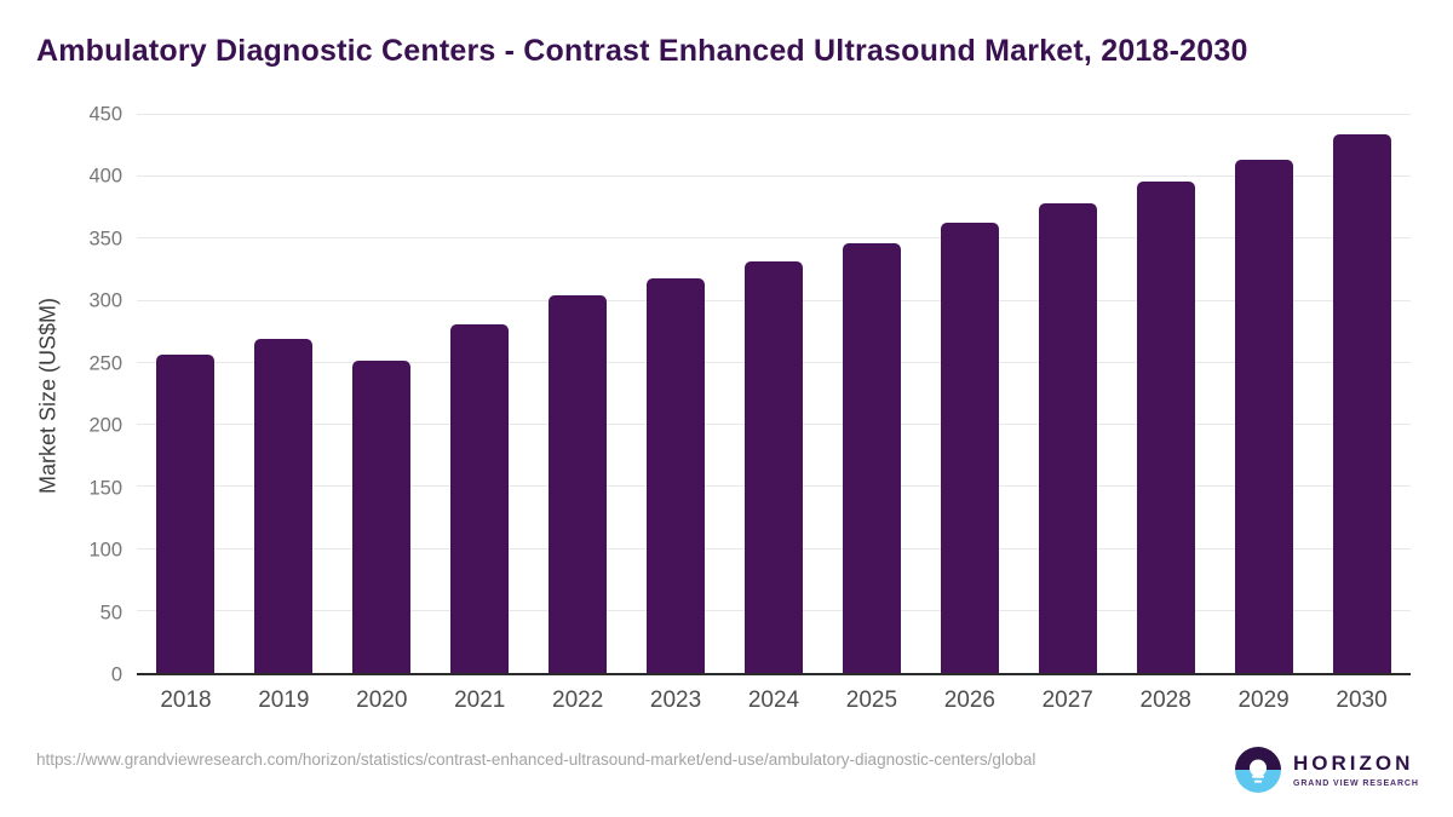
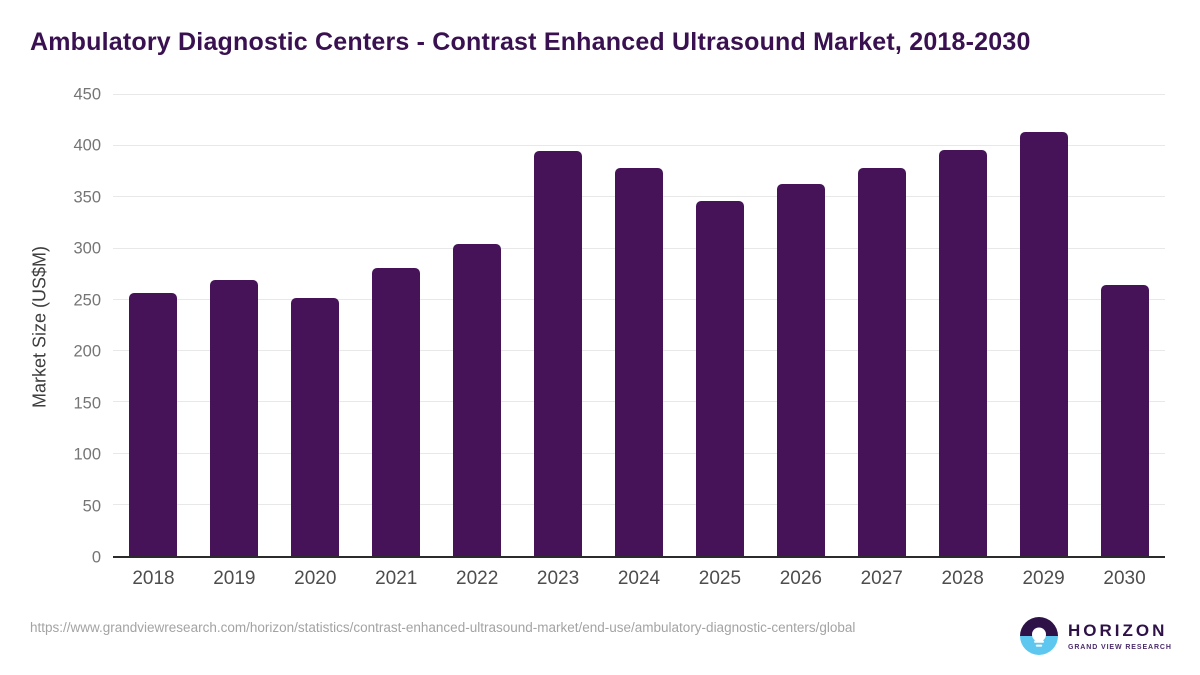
2023: 318 -> 395
2024: 332 -> 379
2030: 434 -> 265
